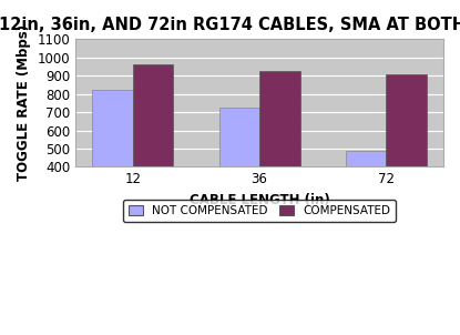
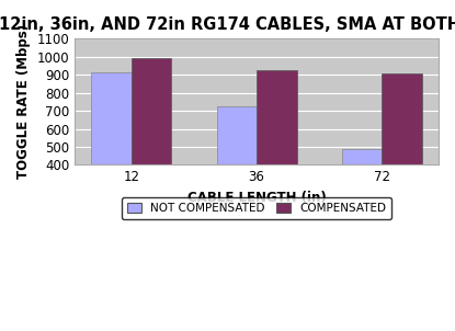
NOT COMPENSATED/12: 820 -> 920
COMPENSATED/12: 960 -> 1000
